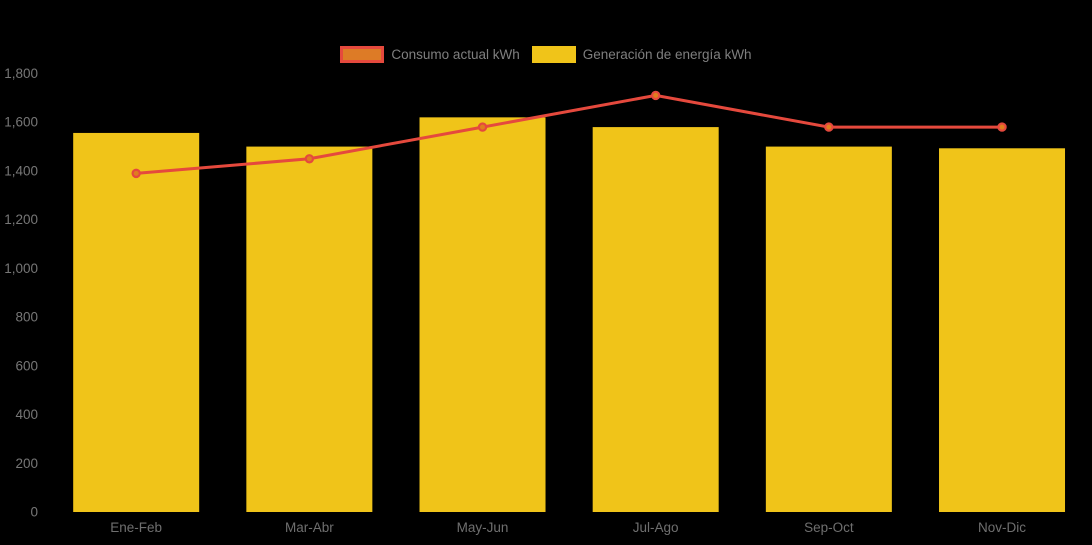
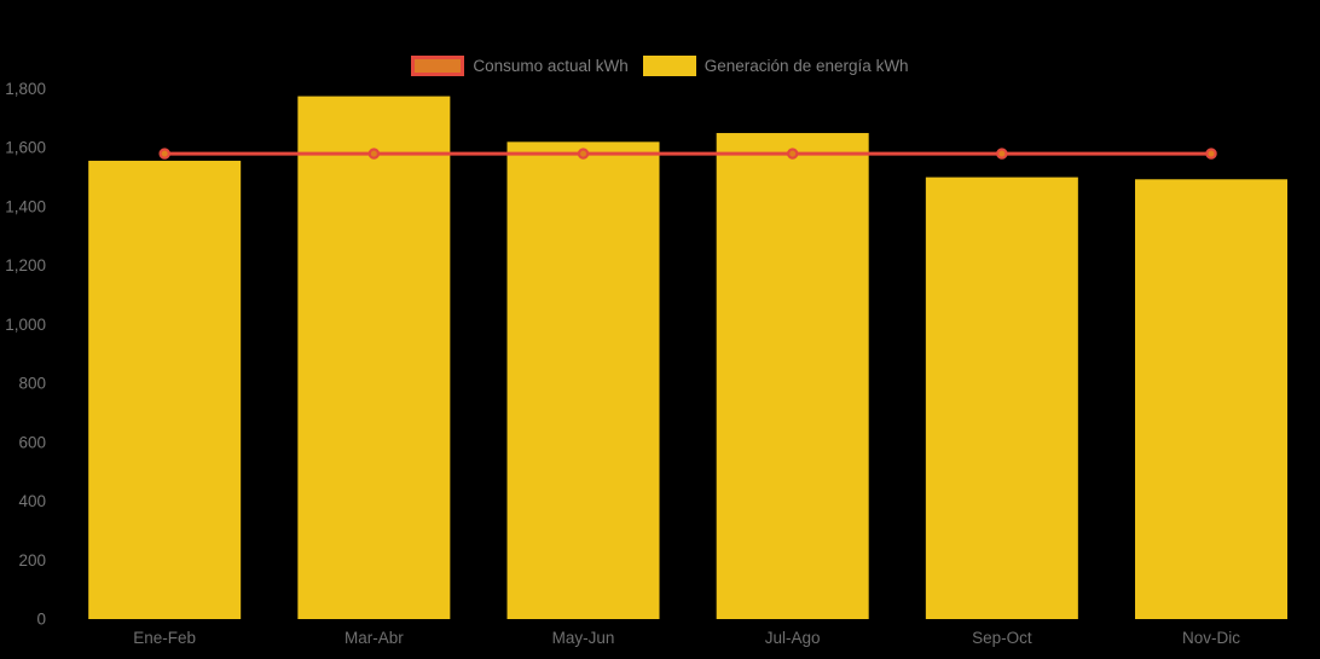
Consumo actual kWh/Ene-Feb: 1390 -> 1580
Consumo actual kWh/Mar-Abr: 1450 -> 1580
Generación de energía kWh/Mar-Abr: 1500 -> 1780
Consumo actual kWh/Jul-Ago: 1710 -> 1580
Generación de energía kWh/Jul-Ago: 1580 -> 1650
